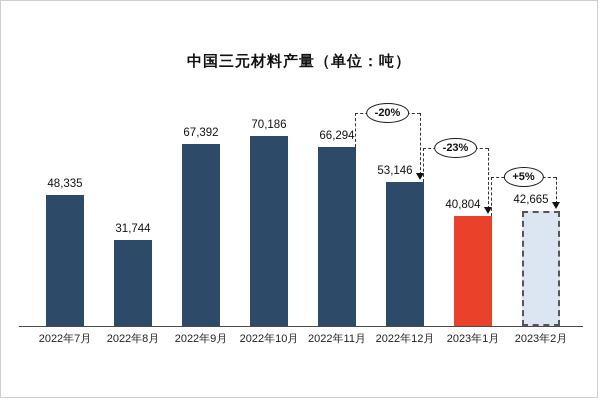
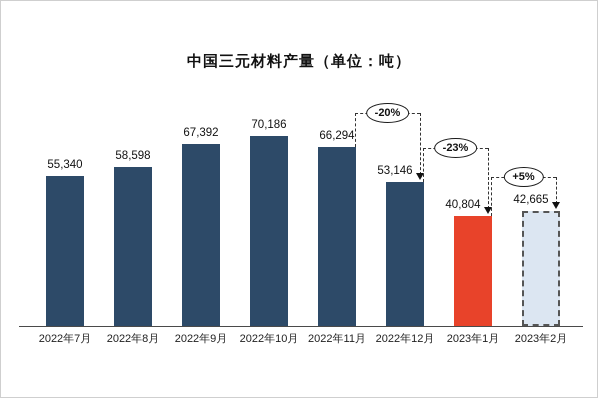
2022年7月: 48,335 -> 55,340
2022年8月: 31,744 -> 58,598
